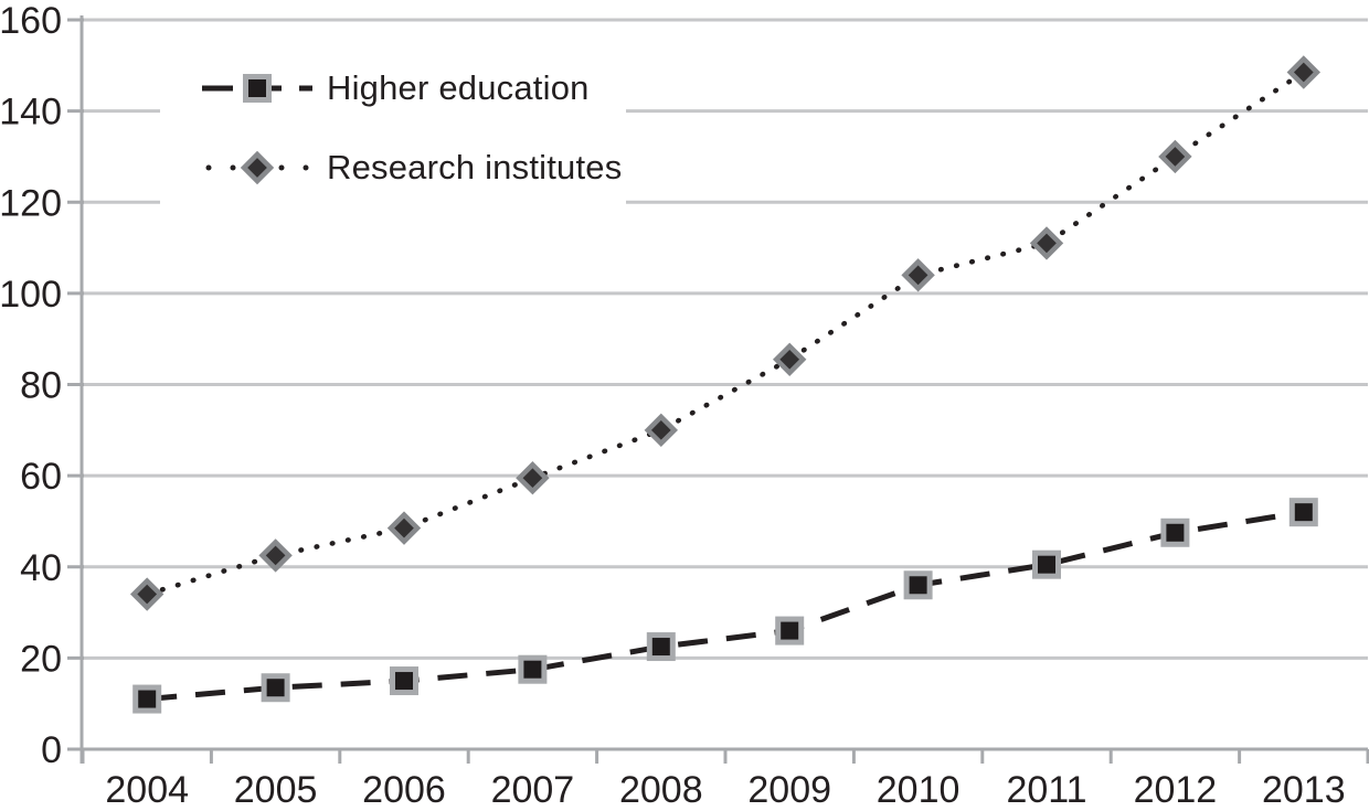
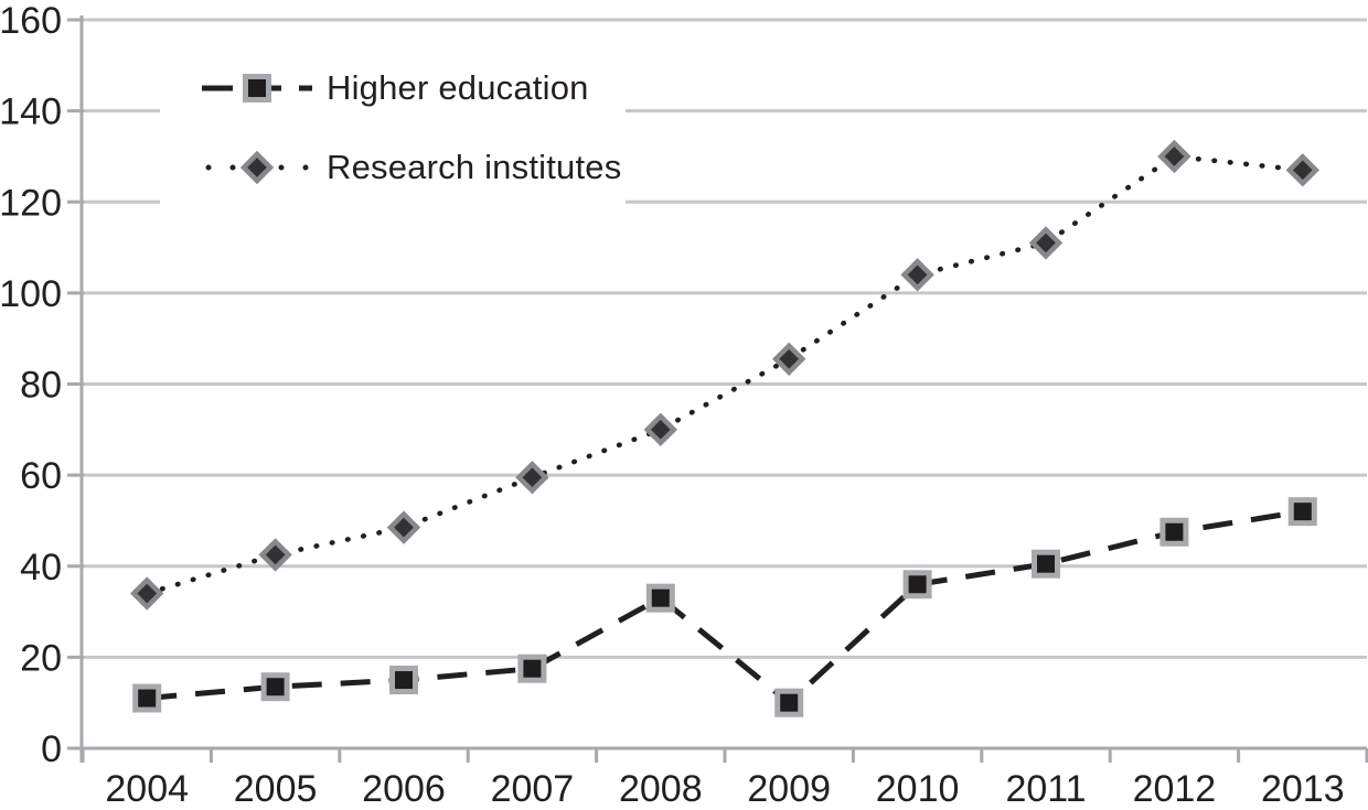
Higher education/2008: 22 -> 33
Higher education/2009: 26 -> 10
Research institutes/2013: 148 -> 127
